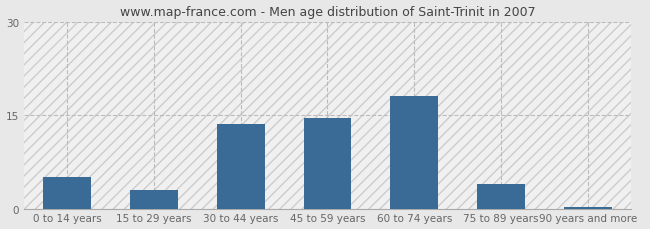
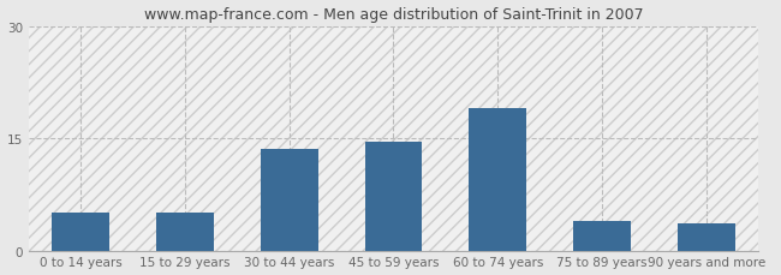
15 to 29 years: 3.0 -> 5.0
60 to 74 years: 18.0 -> 19.0
90 years and more: 0.3 -> 3.6
